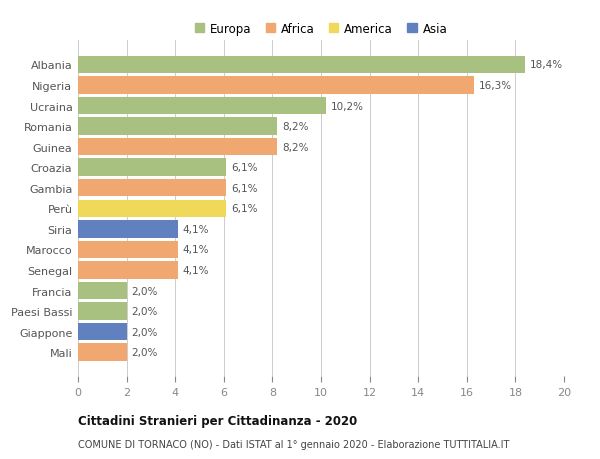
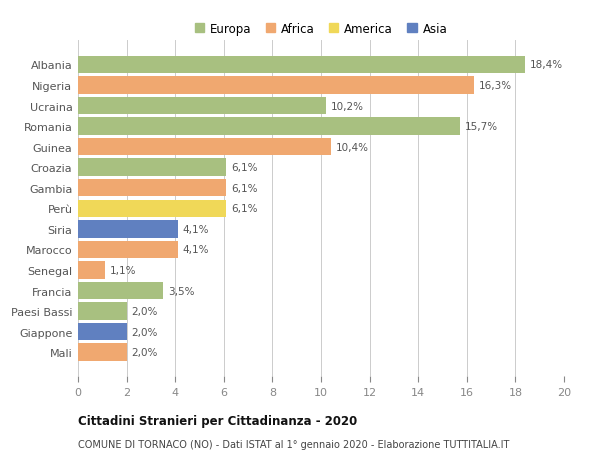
Romania: 8,2% -> 15,7%
Guinea: 8,2% -> 10,4%
Senegal: 4,1% -> 1,1%
Francia: 2,0% -> 3,5%
